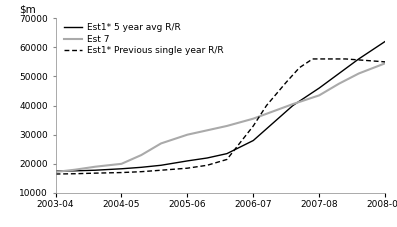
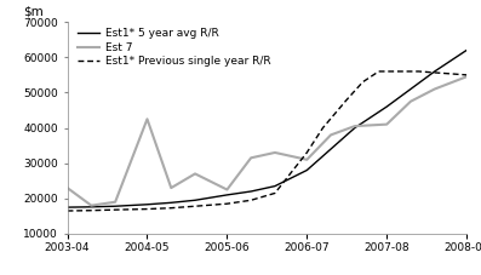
Est 7/2003-04: 17200 -> 23000
Est 7/2004-05: 20000 -> 42500
Est 7/2005-06: 30000 -> 22500
Est 7/2006-07: 35500 -> 31000
Est 7/2007-08: 43500 -> 41000
